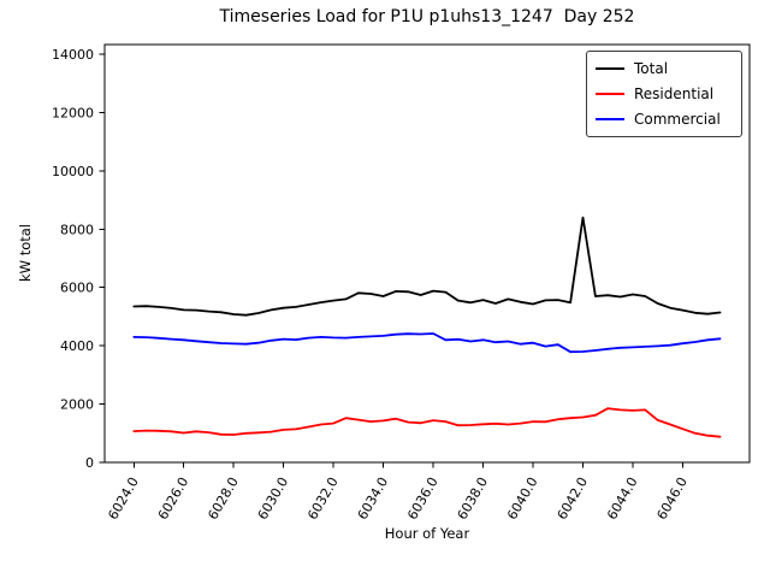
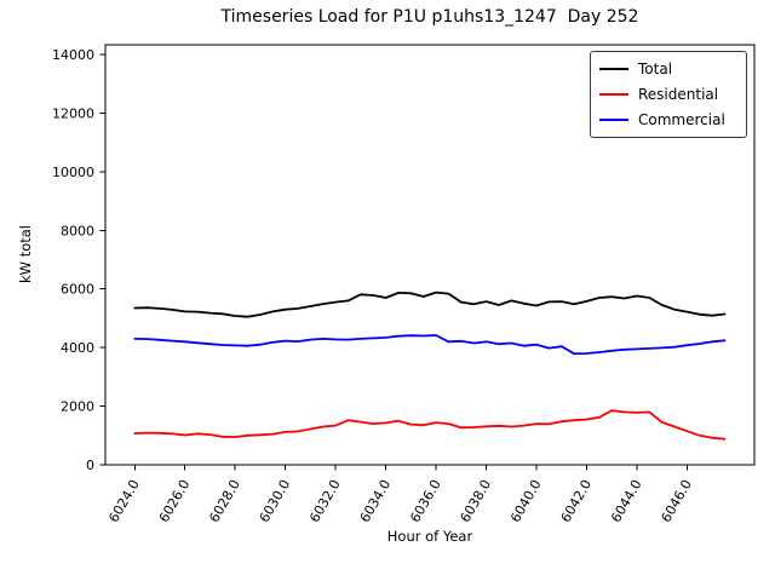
Total/6042.0: 8400 -> 5600
